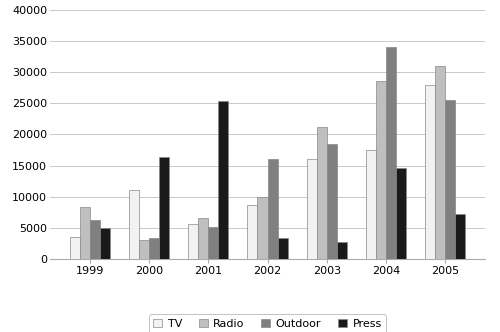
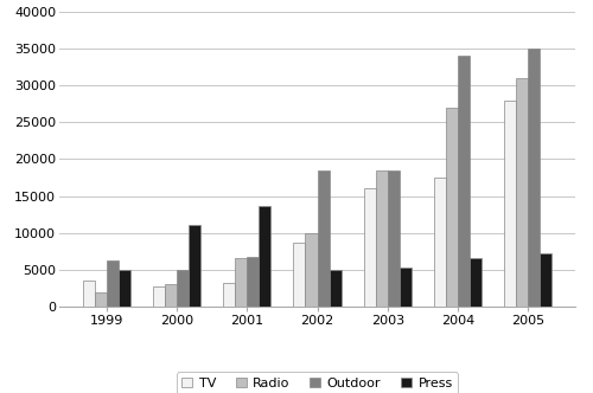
Radio/1999: 8400 -> 2000
TV/2000: 11000 -> 2700
Outdoor/2000: 3400 -> 5000
Press/2000: 16400 -> 11000
TV/2001: 5600 -> 3200
Outdoor/2001: 5200 -> 6700
Press/2001: 25400 -> 13700
Outdoor/2002: 16000 -> 18500
Press/2002: 3400 -> 5000
Radio/2003: 21200 -> 18500
Press/2003: 2800 -> 5300
Radio/2004: 28600 -> 27000
Press/2004: 14600 -> 6500
Outdoor/2005: 25600 -> 35000
